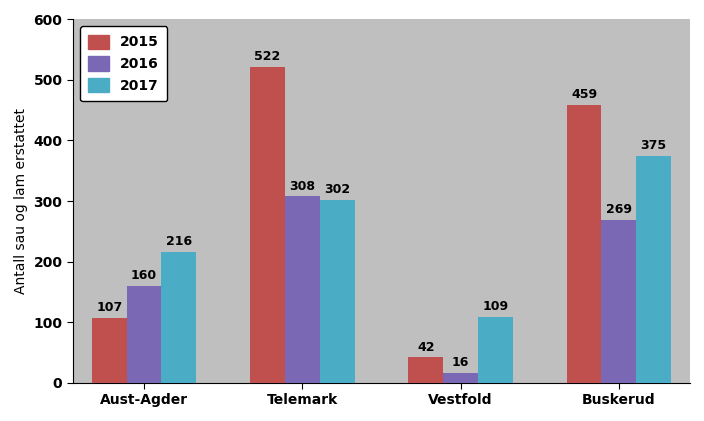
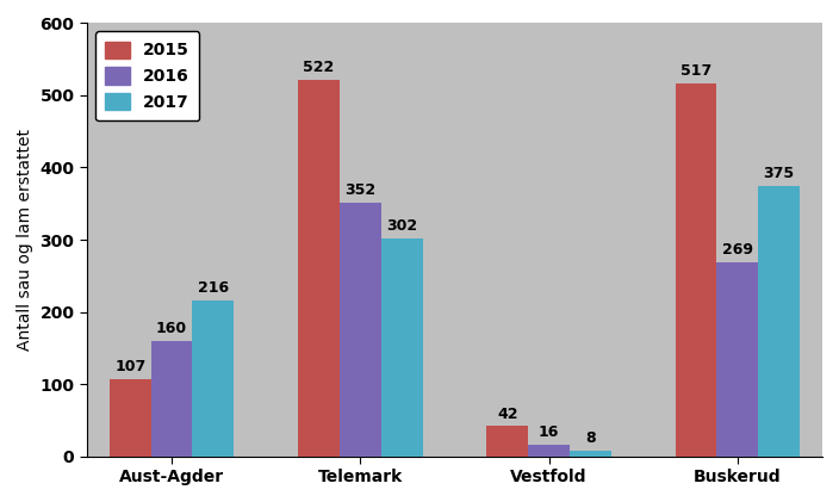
2016/Telemark: 308 -> 352
2017/Vestfold: 109 -> 8
2015/Buskerud: 459 -> 517
